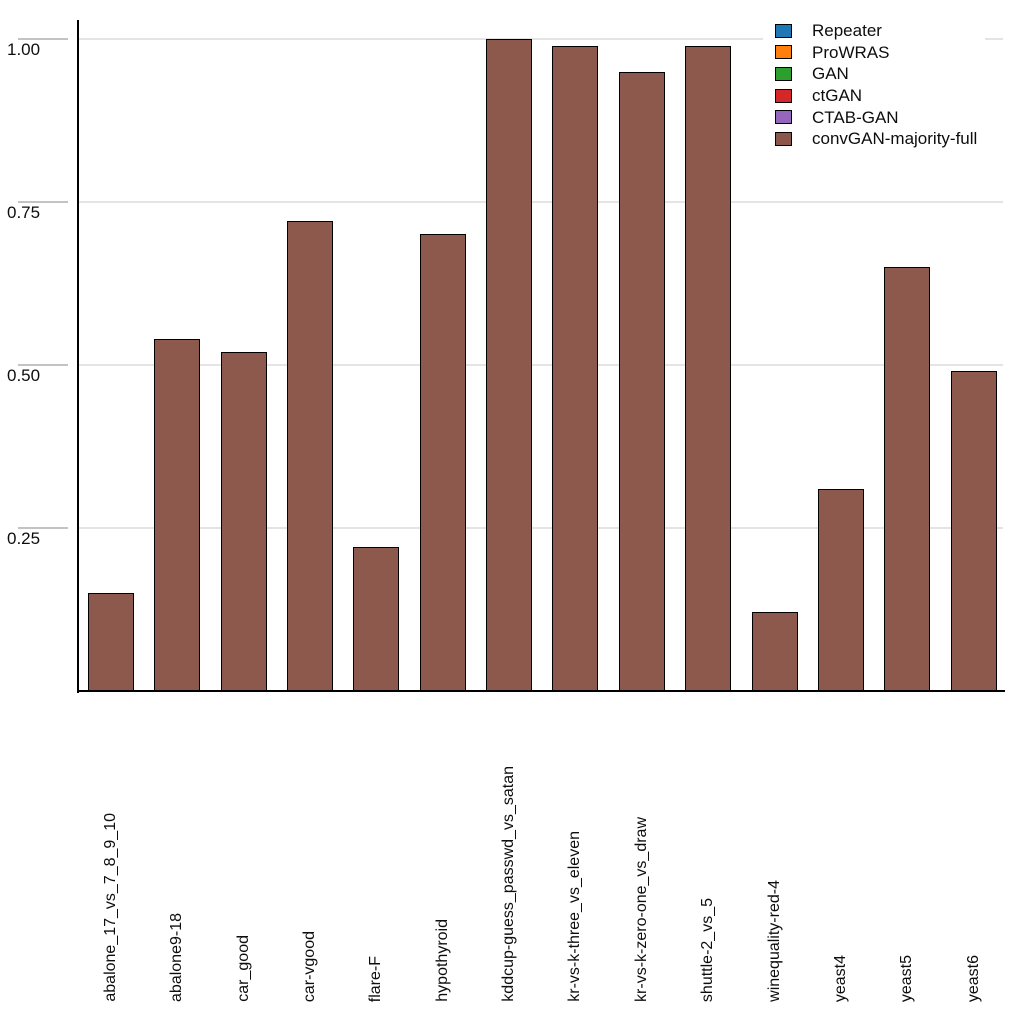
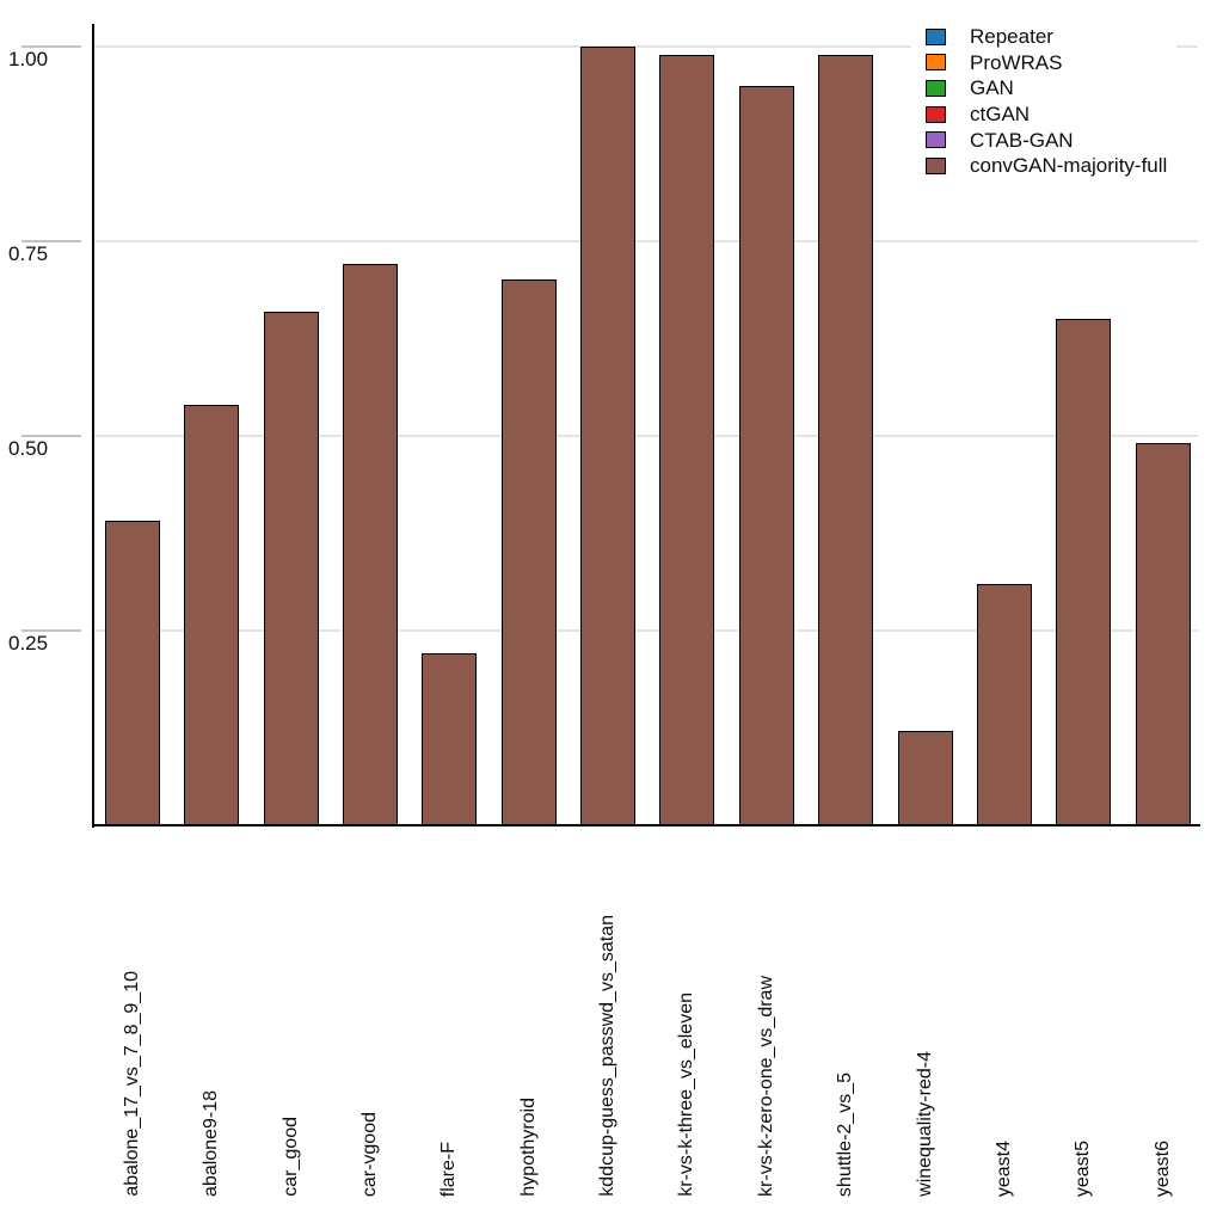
abalone_17_vs_7_8_9_10: 0.15 -> 0.39
car_good: 0.52 -> 0.66
